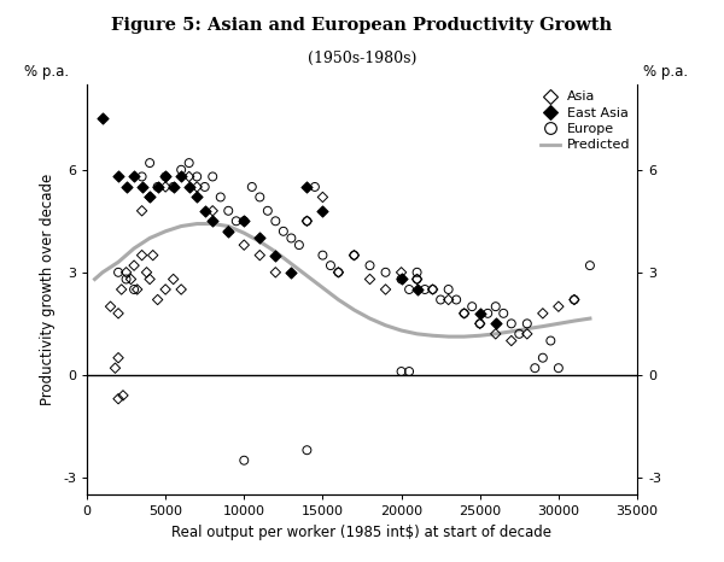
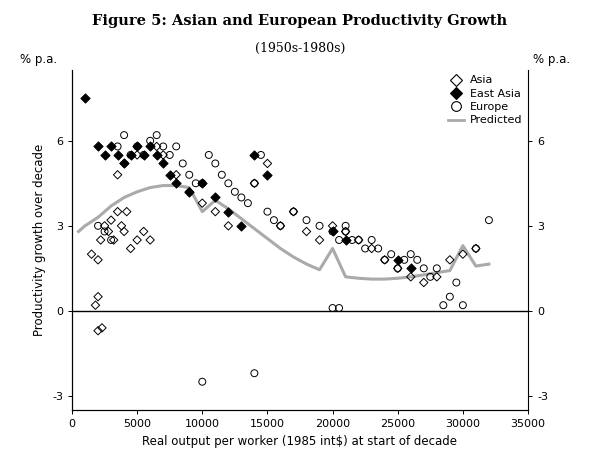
Predicted/10000: 4.15 -> 3.50
Predicted/20000: 1.30 -> 2.20
Predicted/30000: 1.50 -> 2.30
